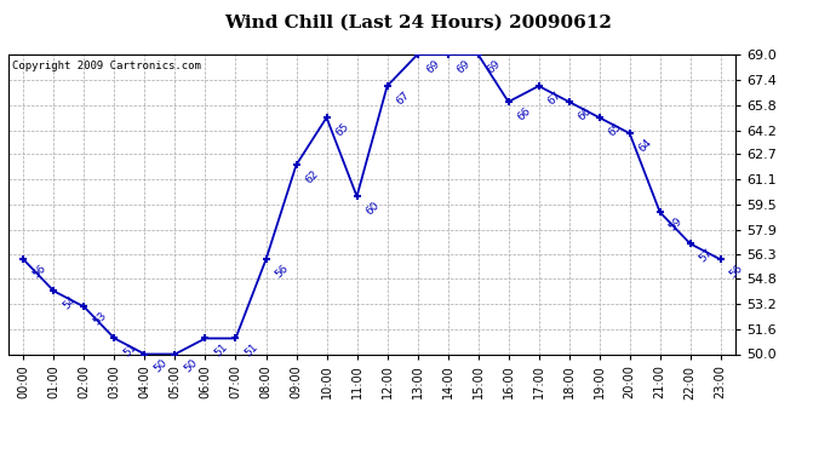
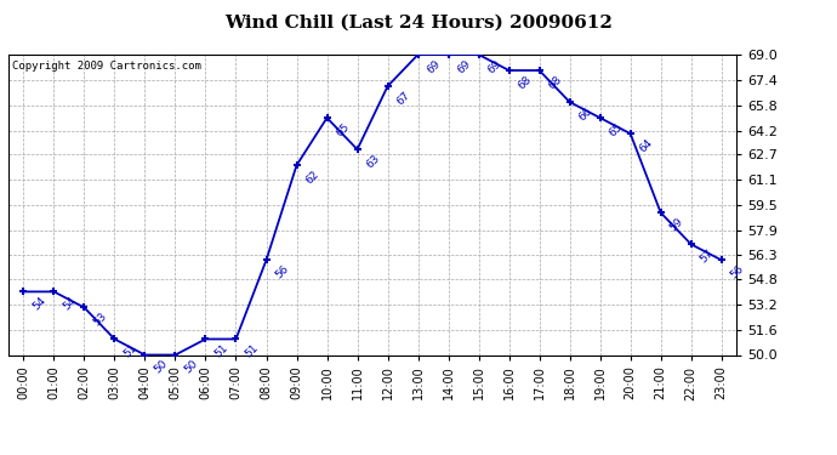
00:00: 56 -> 54
11:00: 60 -> 63
16:00: 66 -> 68
17:00: 67 -> 68
